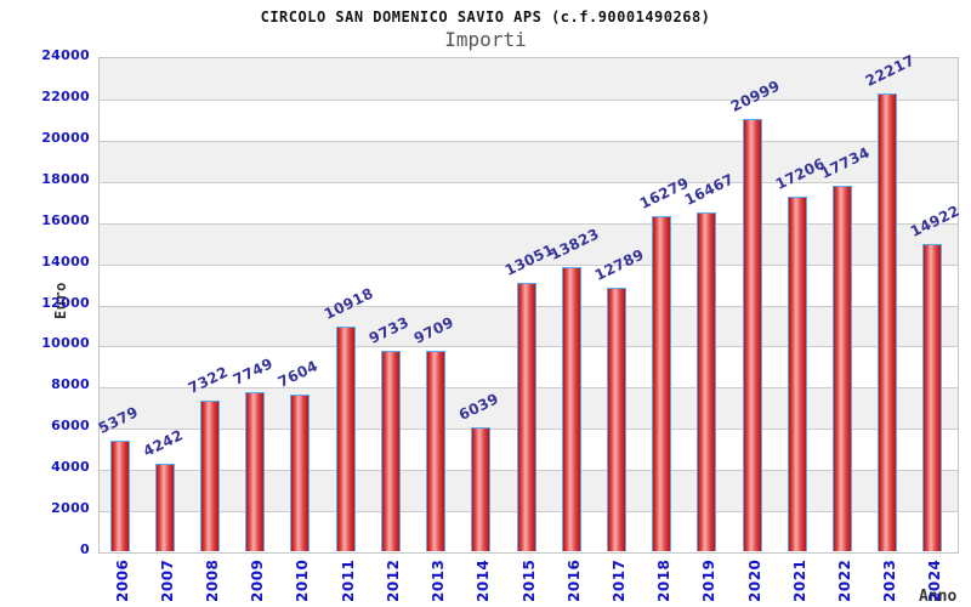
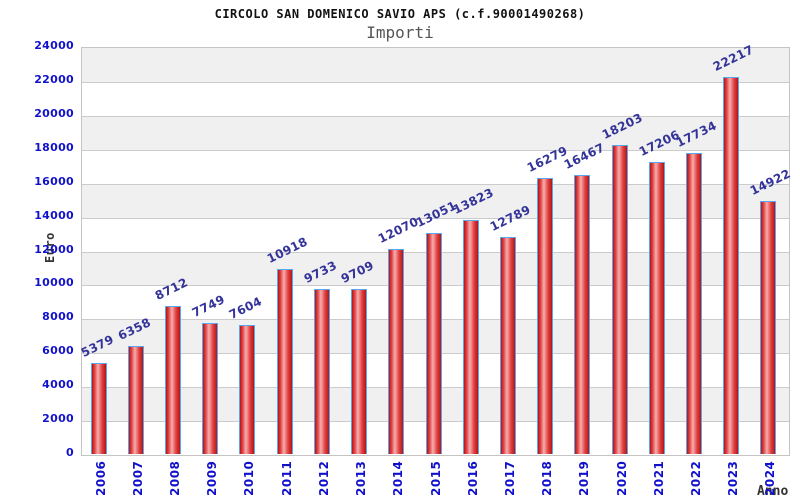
2007: 4242 -> 6358
2008: 7322 -> 8712
2014: 6039 -> 12070
2020: 20999 -> 18203
